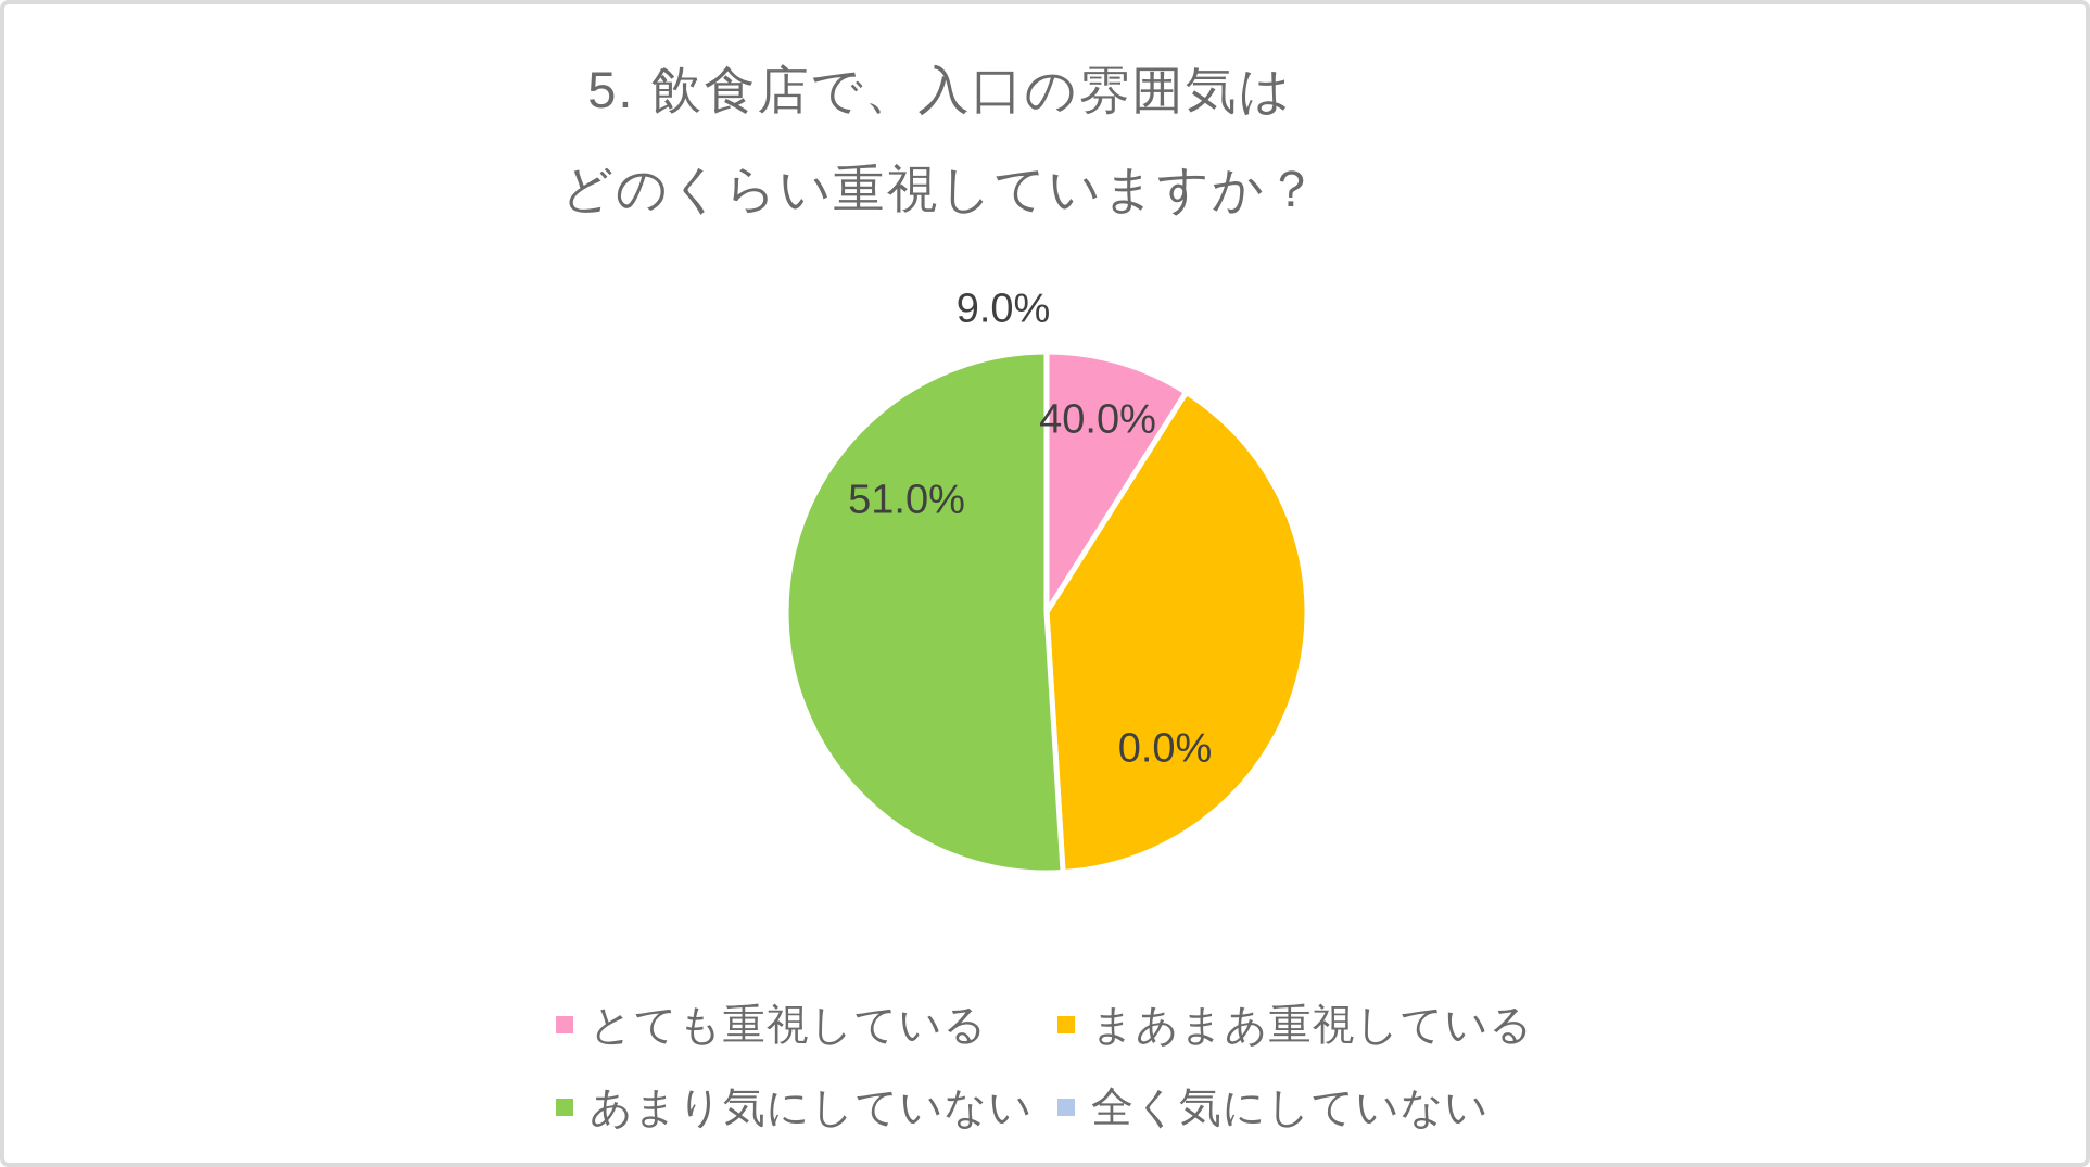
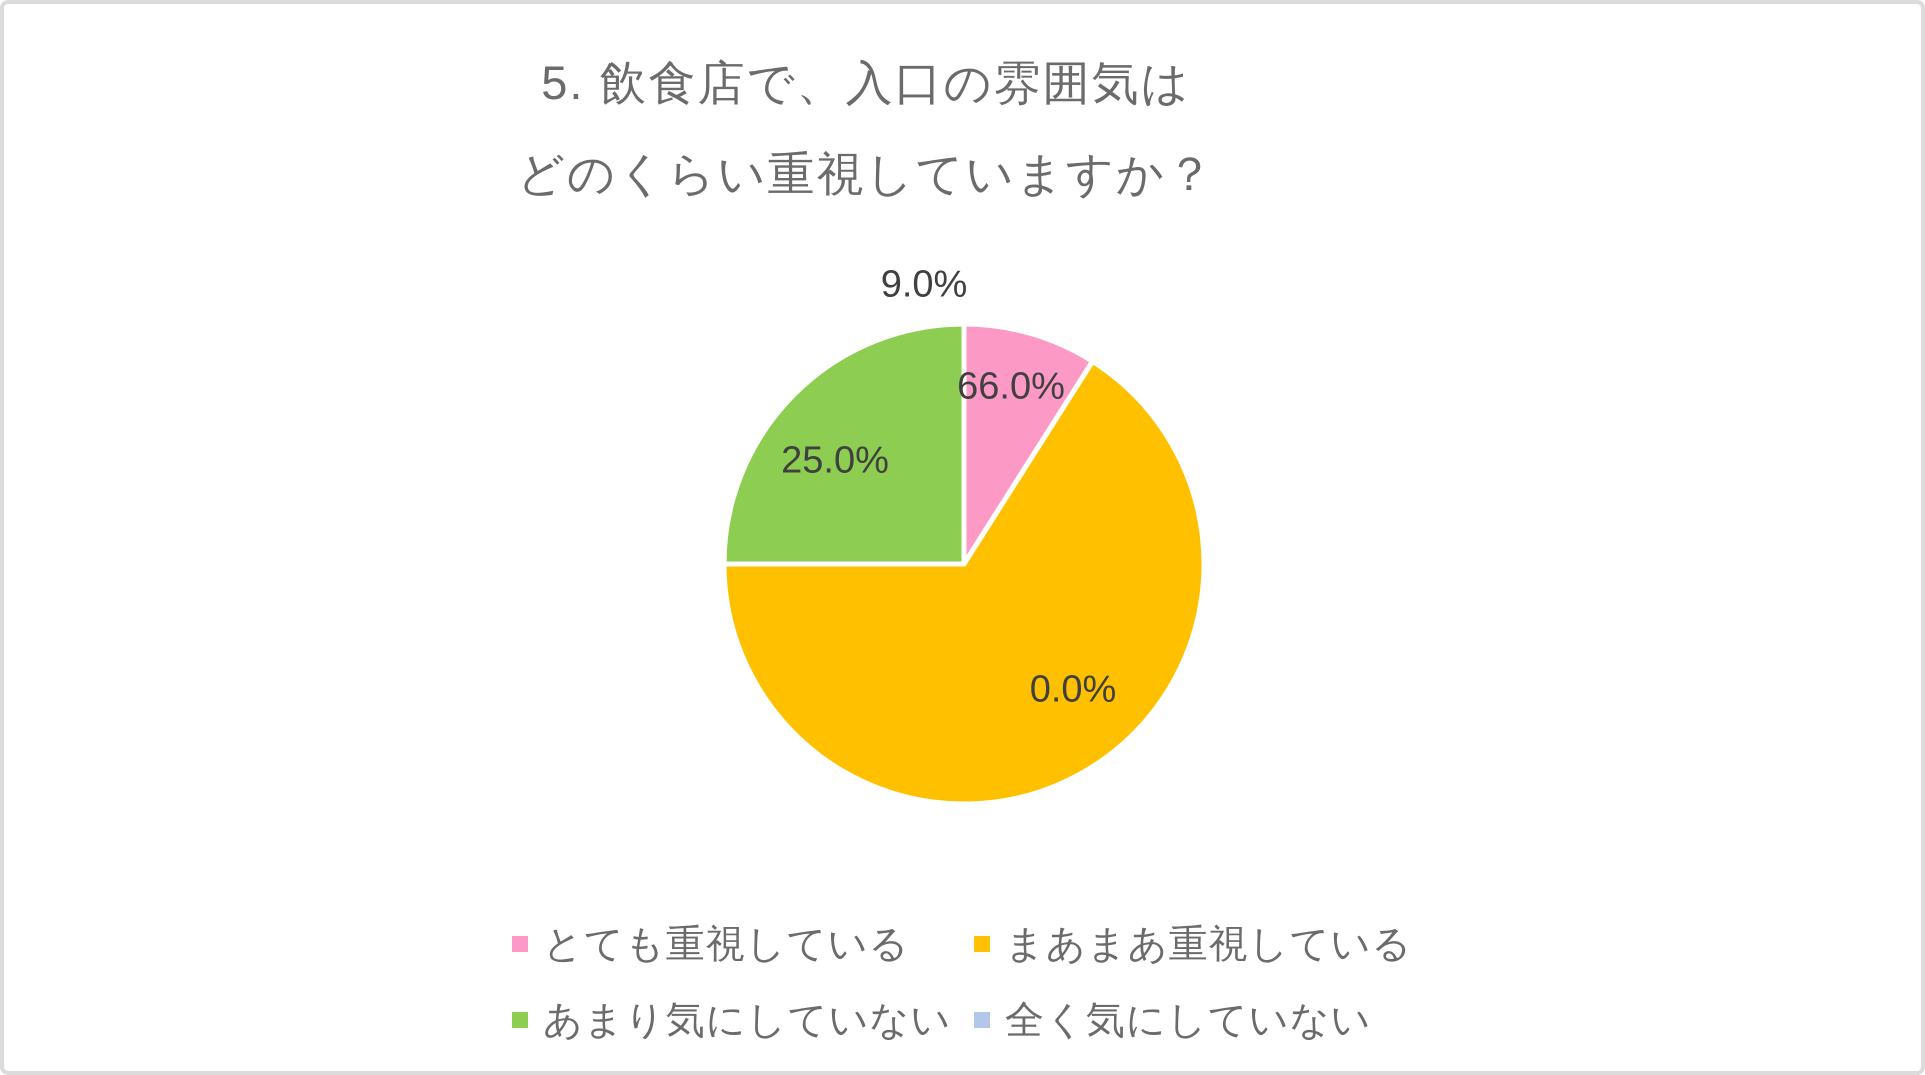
まあまあ重視している: 40.0% -> 66.0%
あまり気にしていない: 51.0% -> 25.0%
